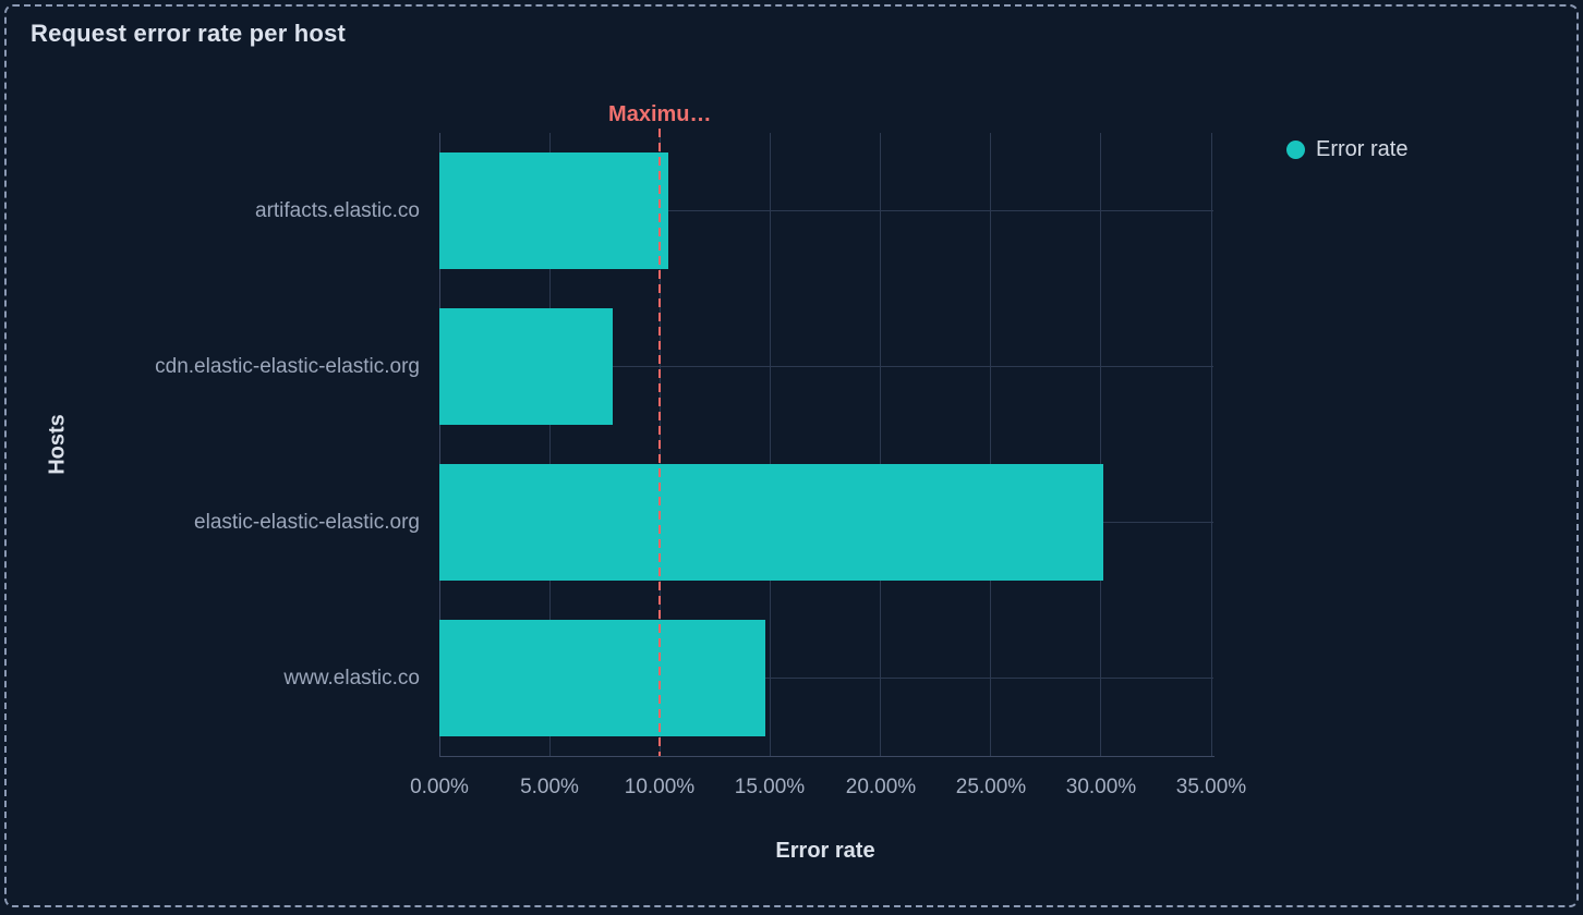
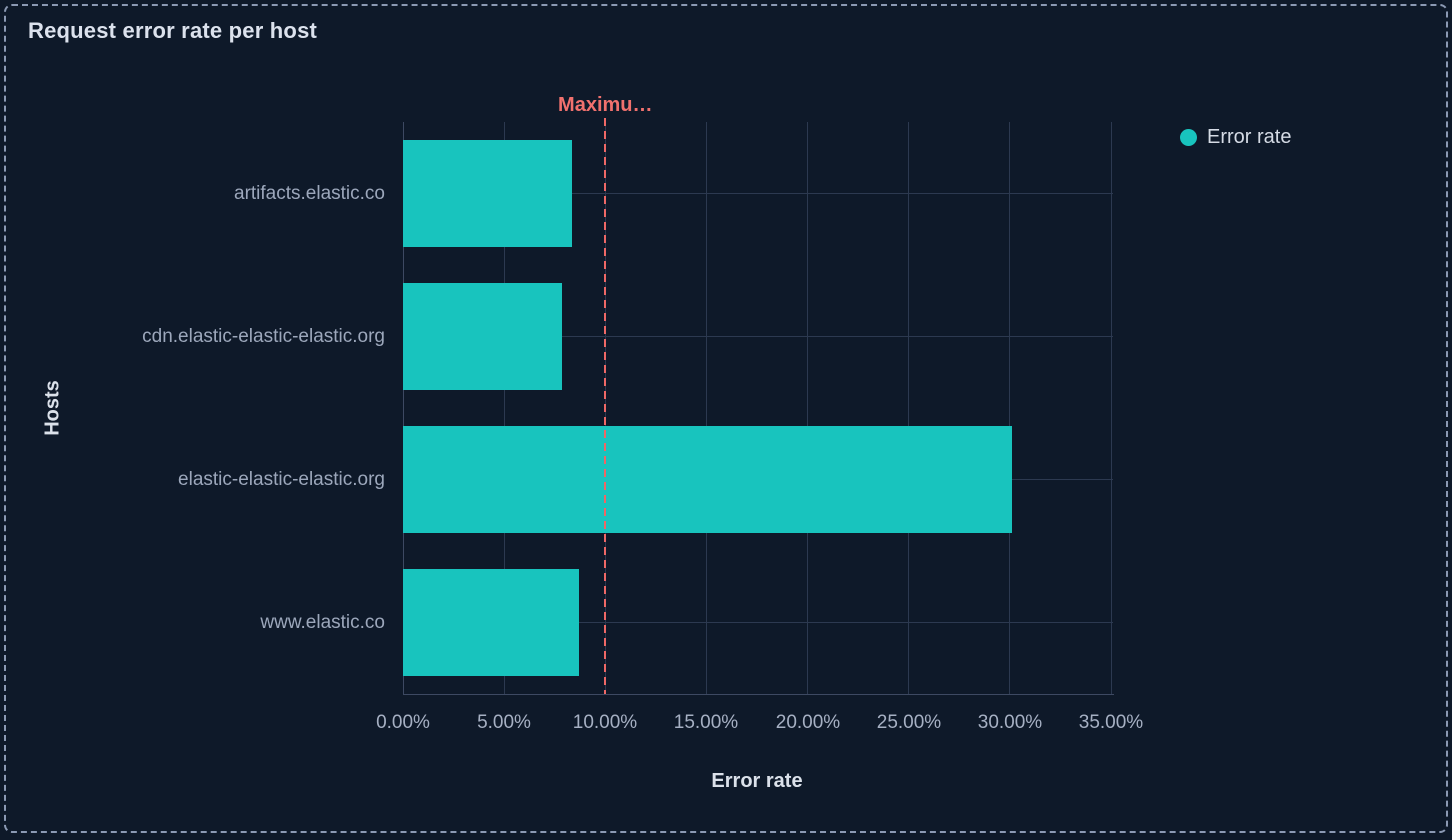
artifacts.elastic.co: 10.4% -> 8.3%
www.elastic.co: 14.8% -> 8.7%
